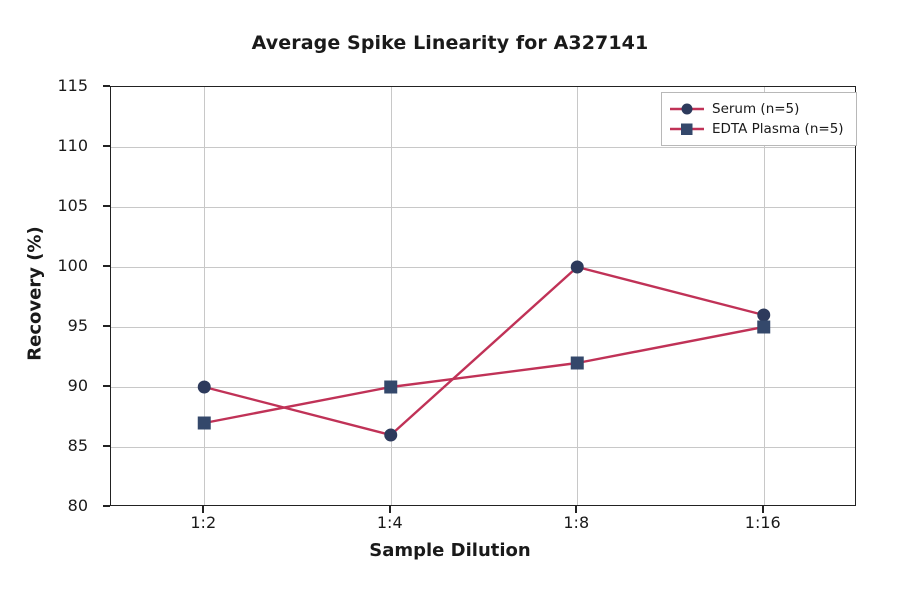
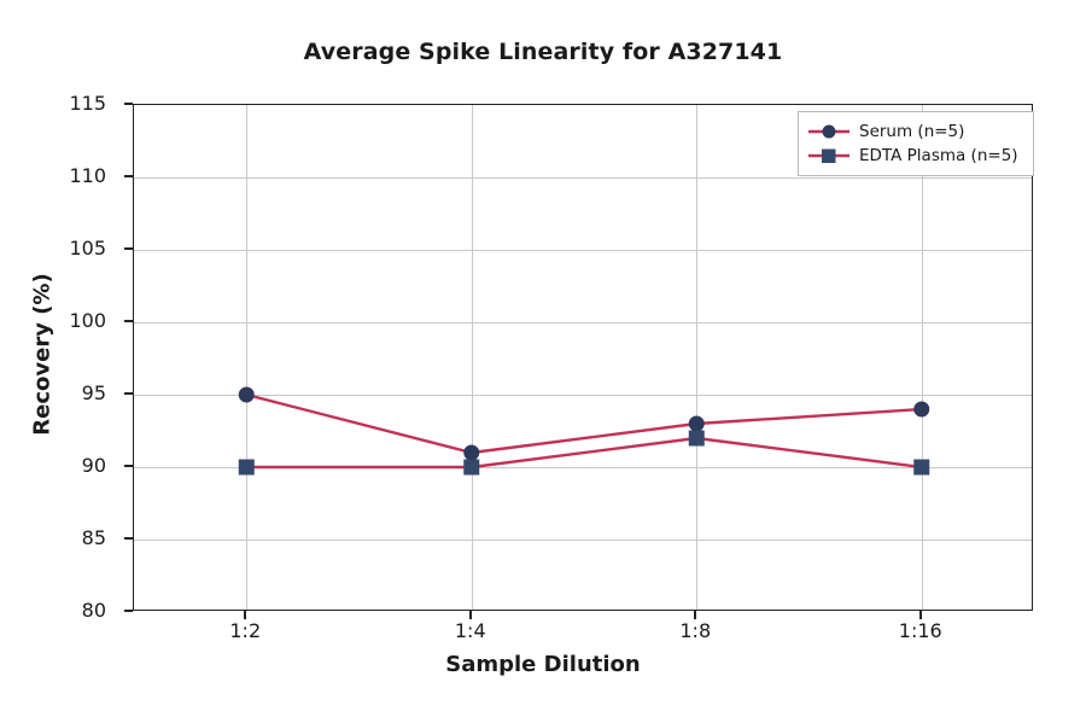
Serum (n=5)/1:2: 90 -> 95
EDTA Plasma (n=5)/1:2: 87 -> 90
Serum (n=5)/1:4: 86 -> 91
Serum (n=5)/1:8: 100 -> 93
Serum (n=5)/1:16: 96 -> 94
EDTA Plasma (n=5)/1:16: 95 -> 90
